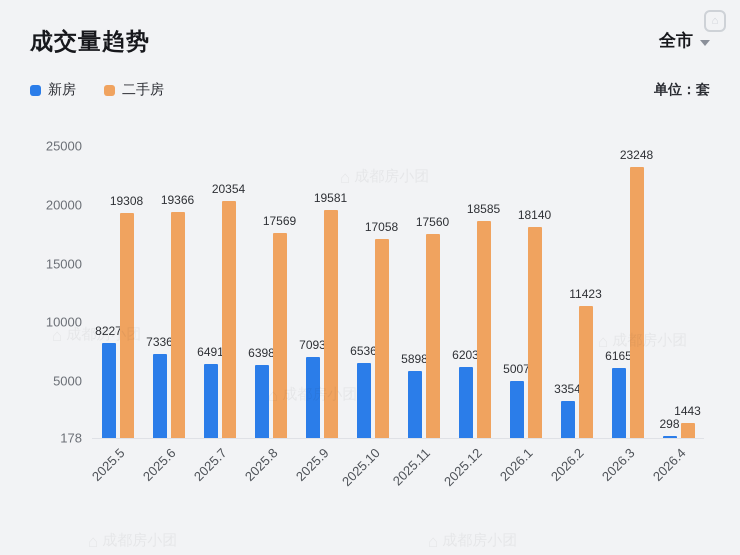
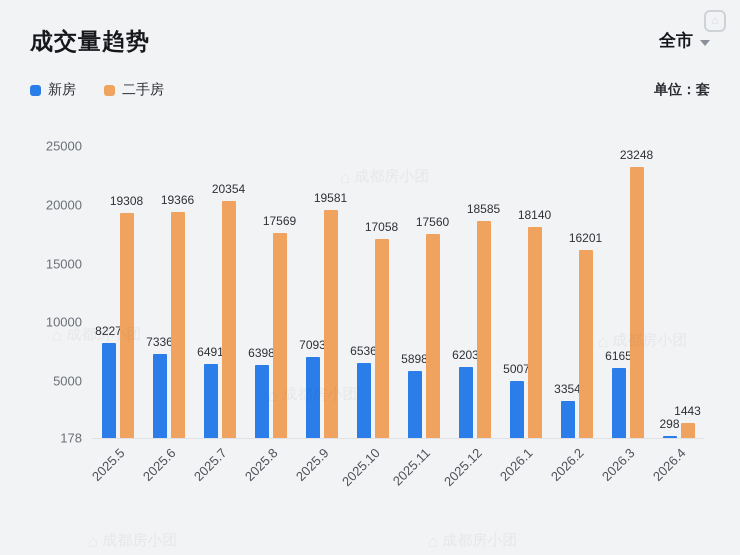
二手房/2026.2: 11423 -> 16201
